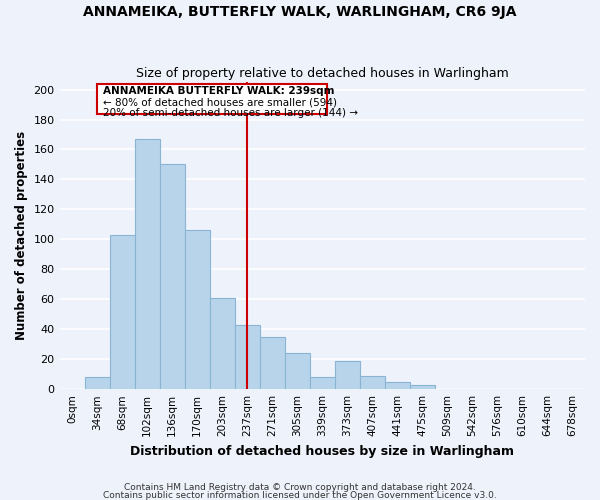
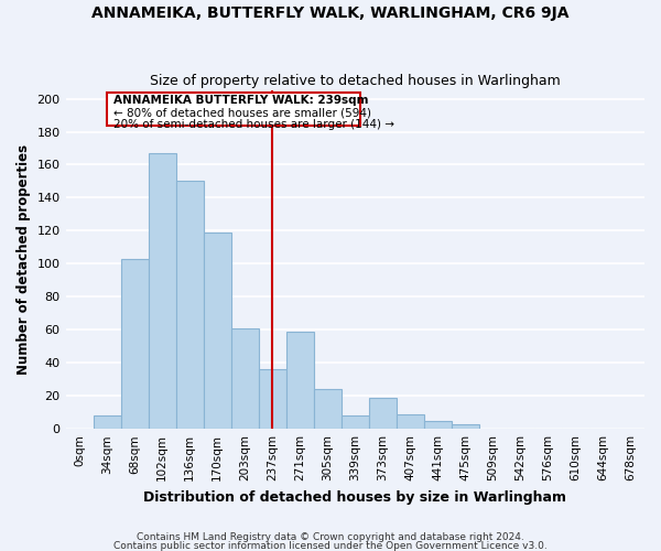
170sqm: 106 -> 119
237sqm: 43 -> 36
271sqm: 35 -> 59
